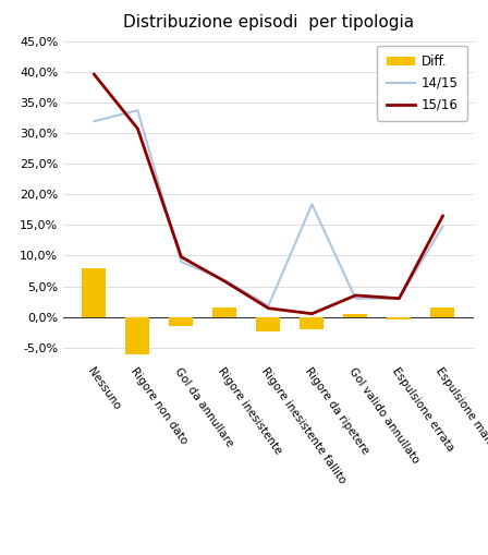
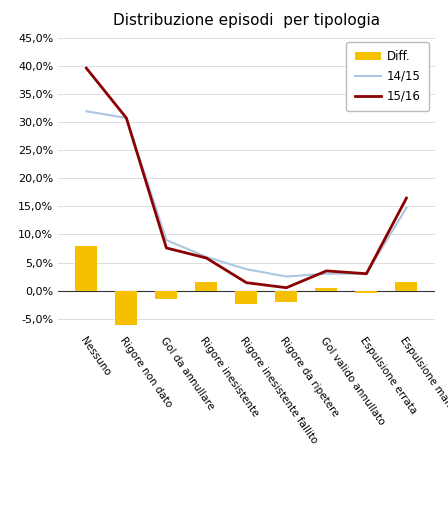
14/15/Rigore non dato: 33,8% -> 30,8%
15/16/Gol da annullare: 9,8% -> 7,6%
14/15/Rigore inesistente fallito: 1,8% -> 3,8%
14/15/Rigore da ripetere: 18,4% -> 2,5%
